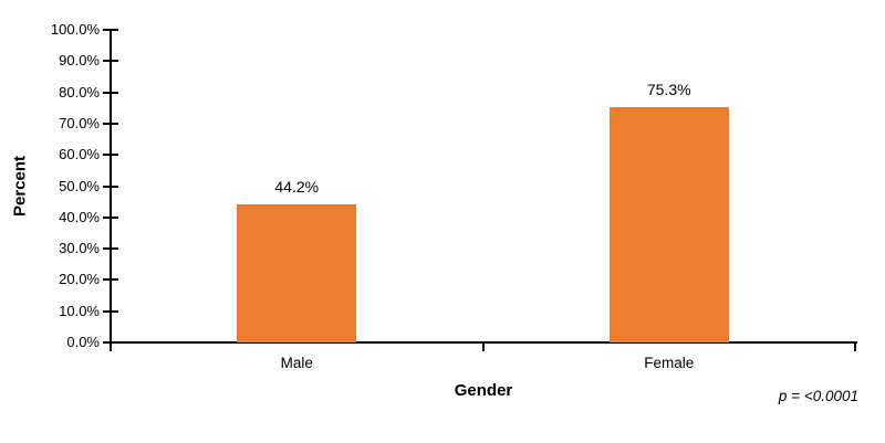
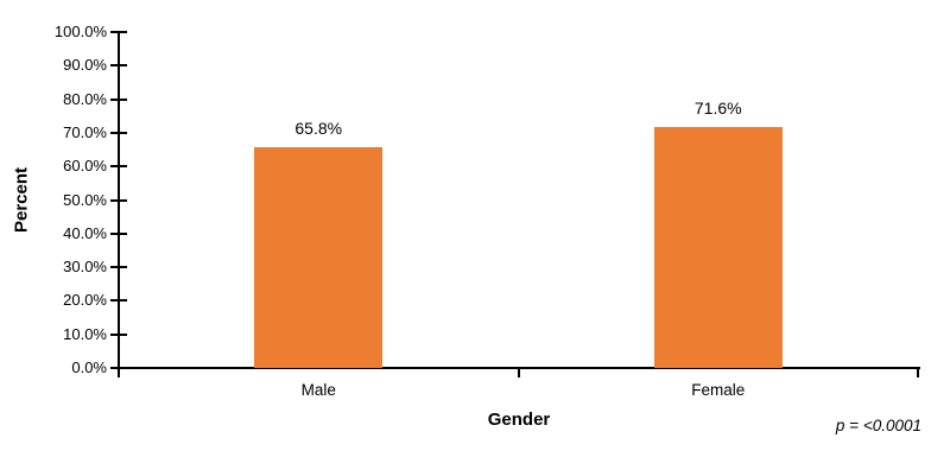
Male: 44.2% -> 65.8%
Female: 75.3% -> 71.6%
